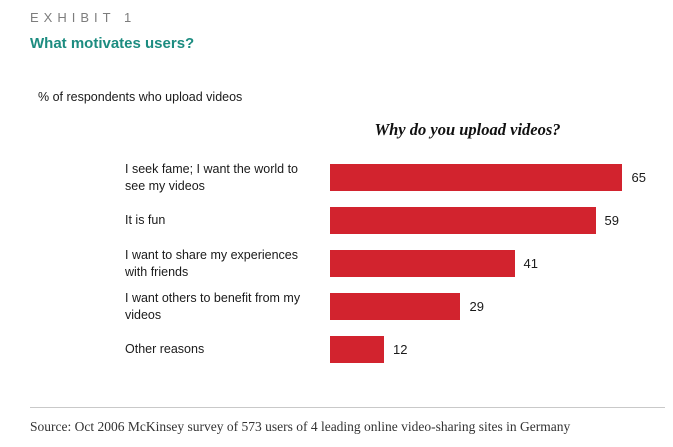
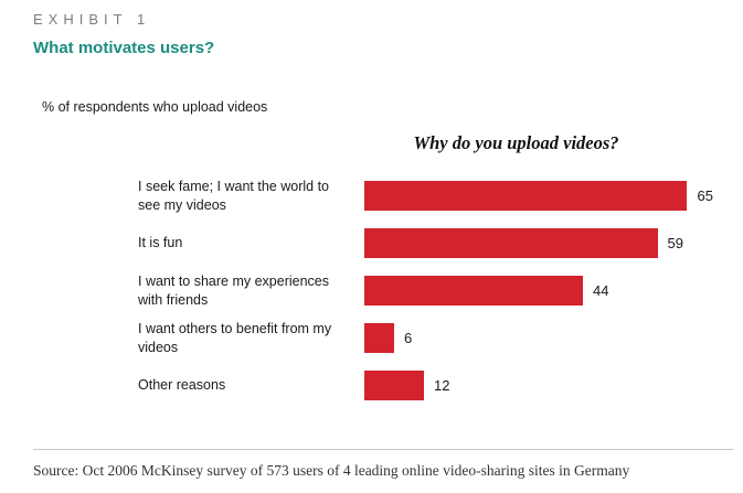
I want to share my experiences with friends: 41 -> 44
I want others to benefit from my videos: 29 -> 6
